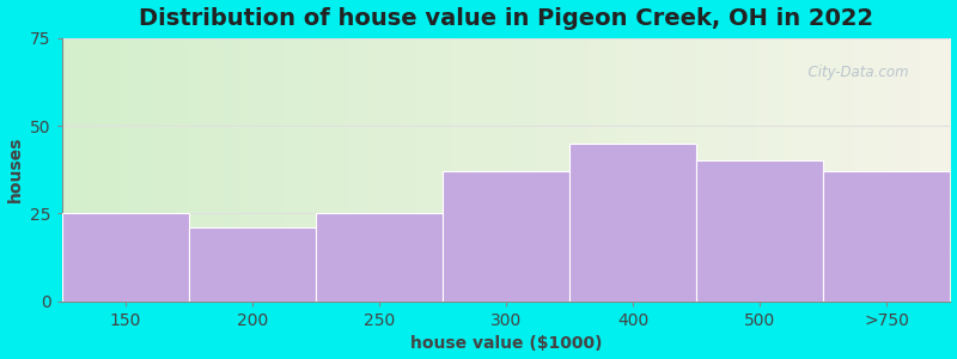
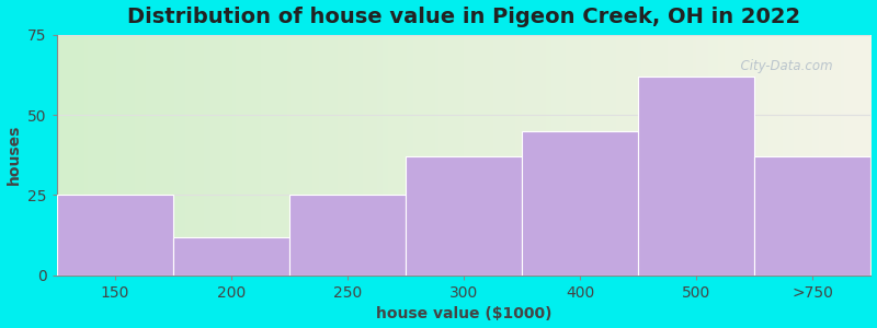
200: 21 -> 12
500: 40 -> 62
